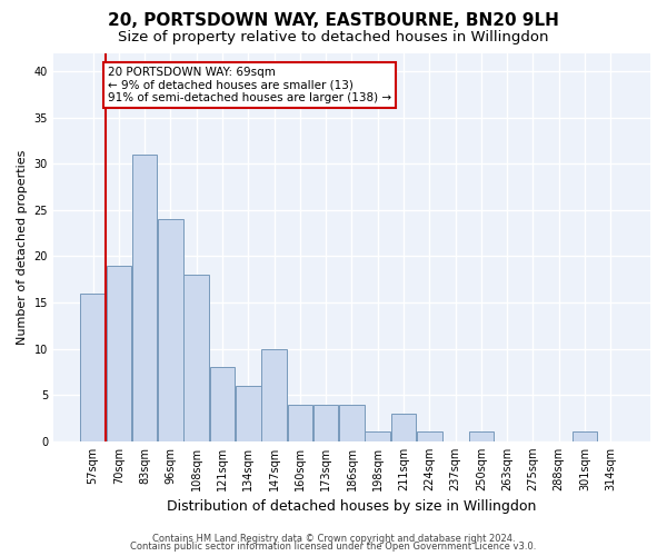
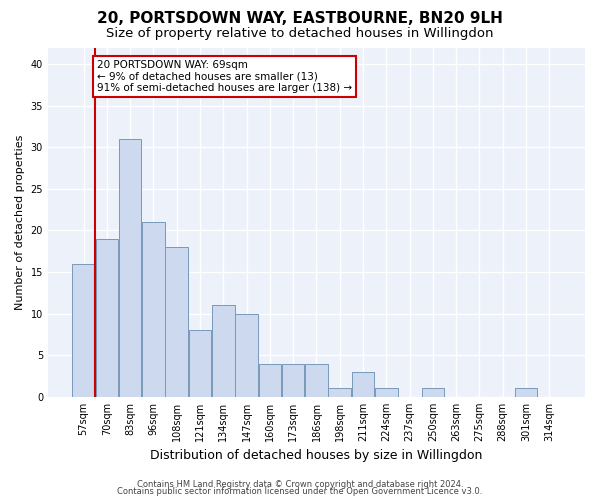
96sqm: 24 -> 21
134sqm: 6 -> 11
